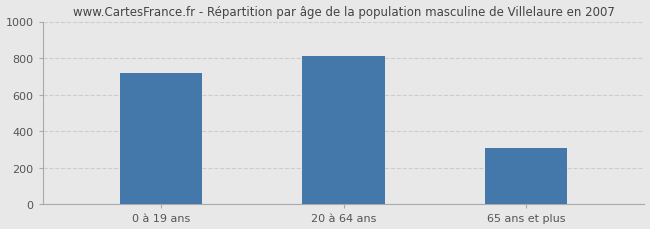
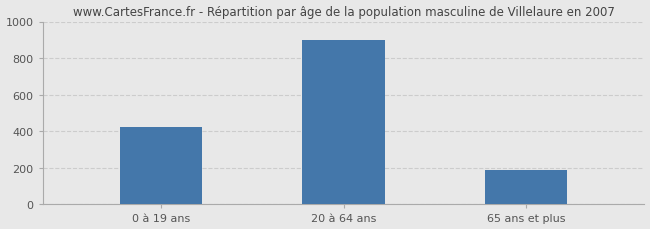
0 à 19 ans: 720 -> 420
20 à 64 ans: 810 -> 900
65 ans et plus: 310 -> 190
